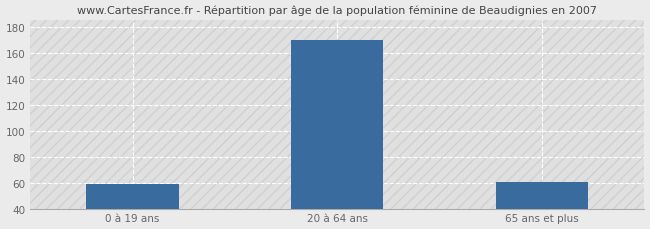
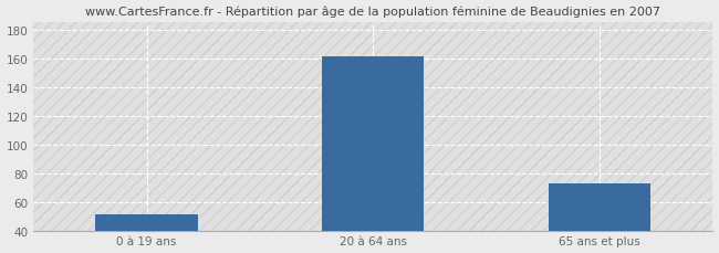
0 à 19 ans: 59 -> 52
20 à 64 ans: 170 -> 161
65 ans et plus: 61 -> 73
